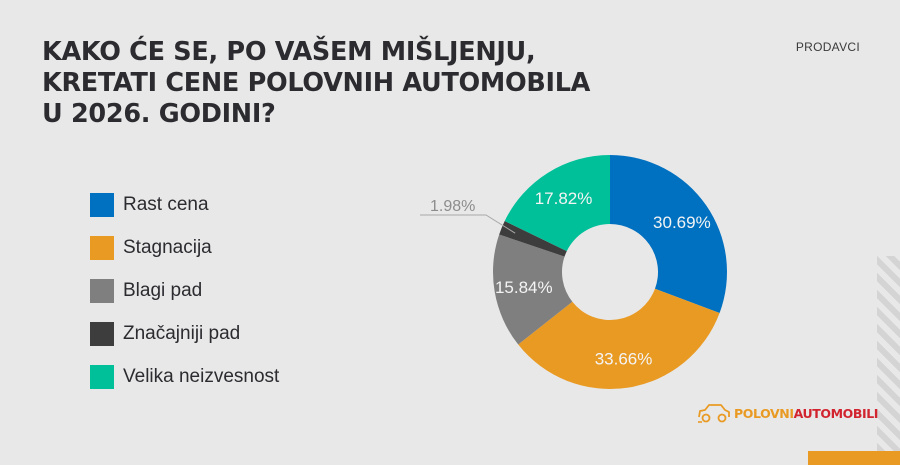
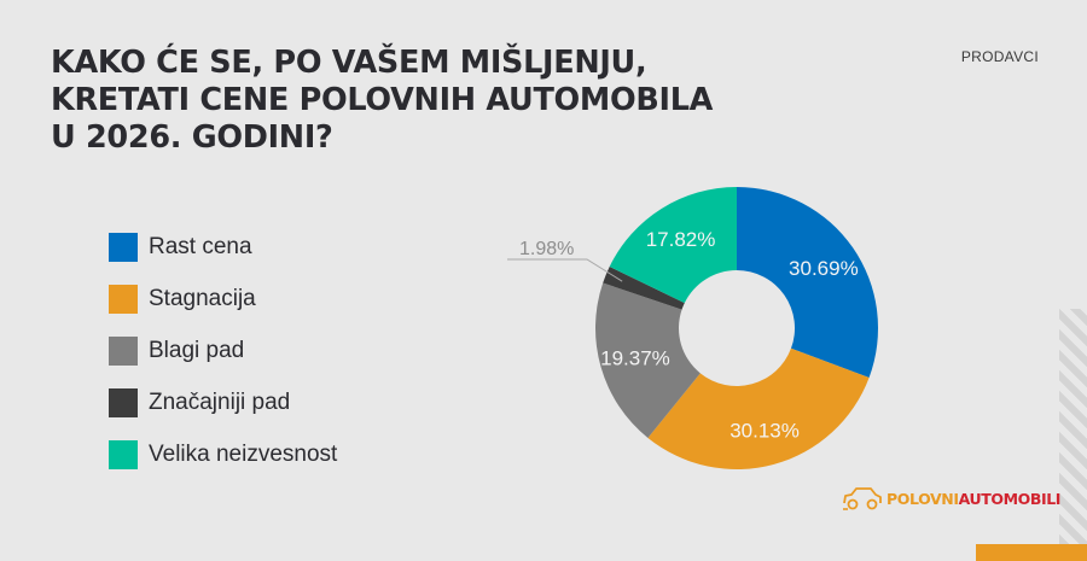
Stagnacija: 33.66% -> 30.13%
Blagi pad: 15.84% -> 19.37%
